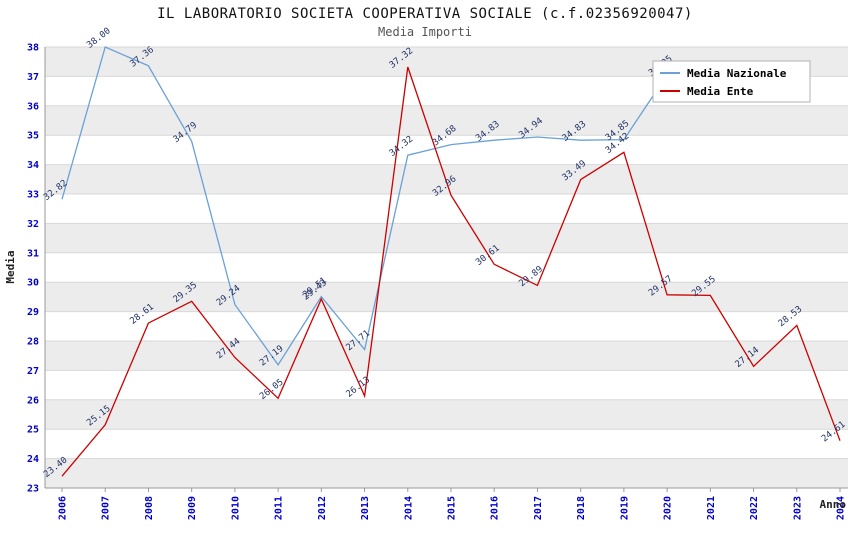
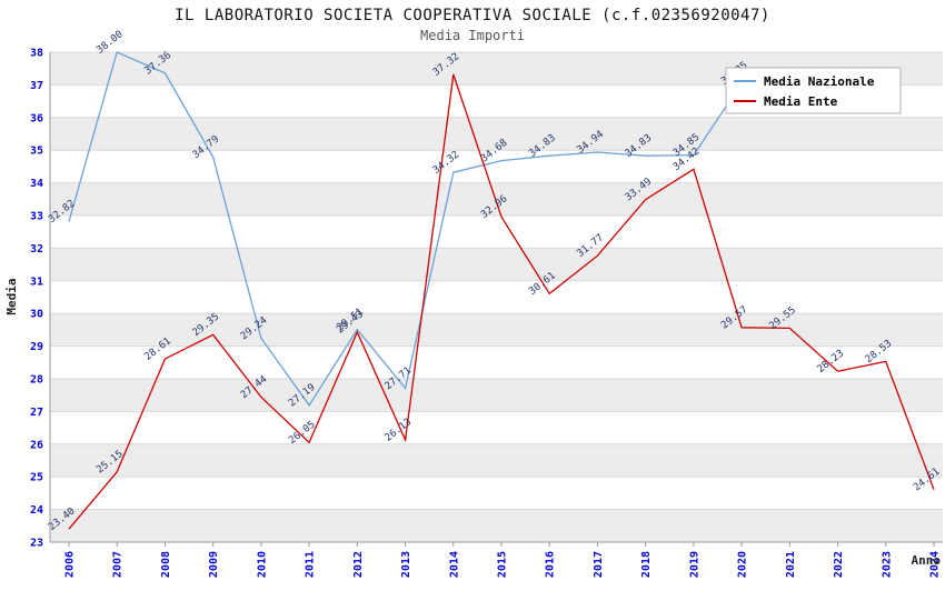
Media Ente/2017: 29.89 -> 31.77
Media Ente/2022: 27.14 -> 28.23
